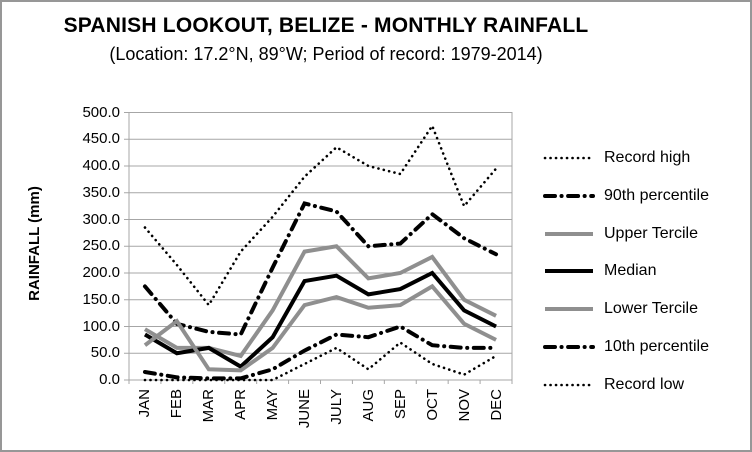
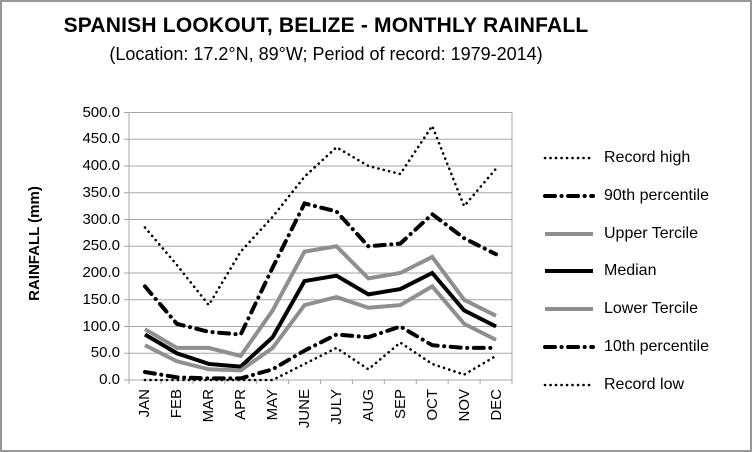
Lower Tercile/FEB: 110 -> 40
Median/MAR: 60 -> 30
